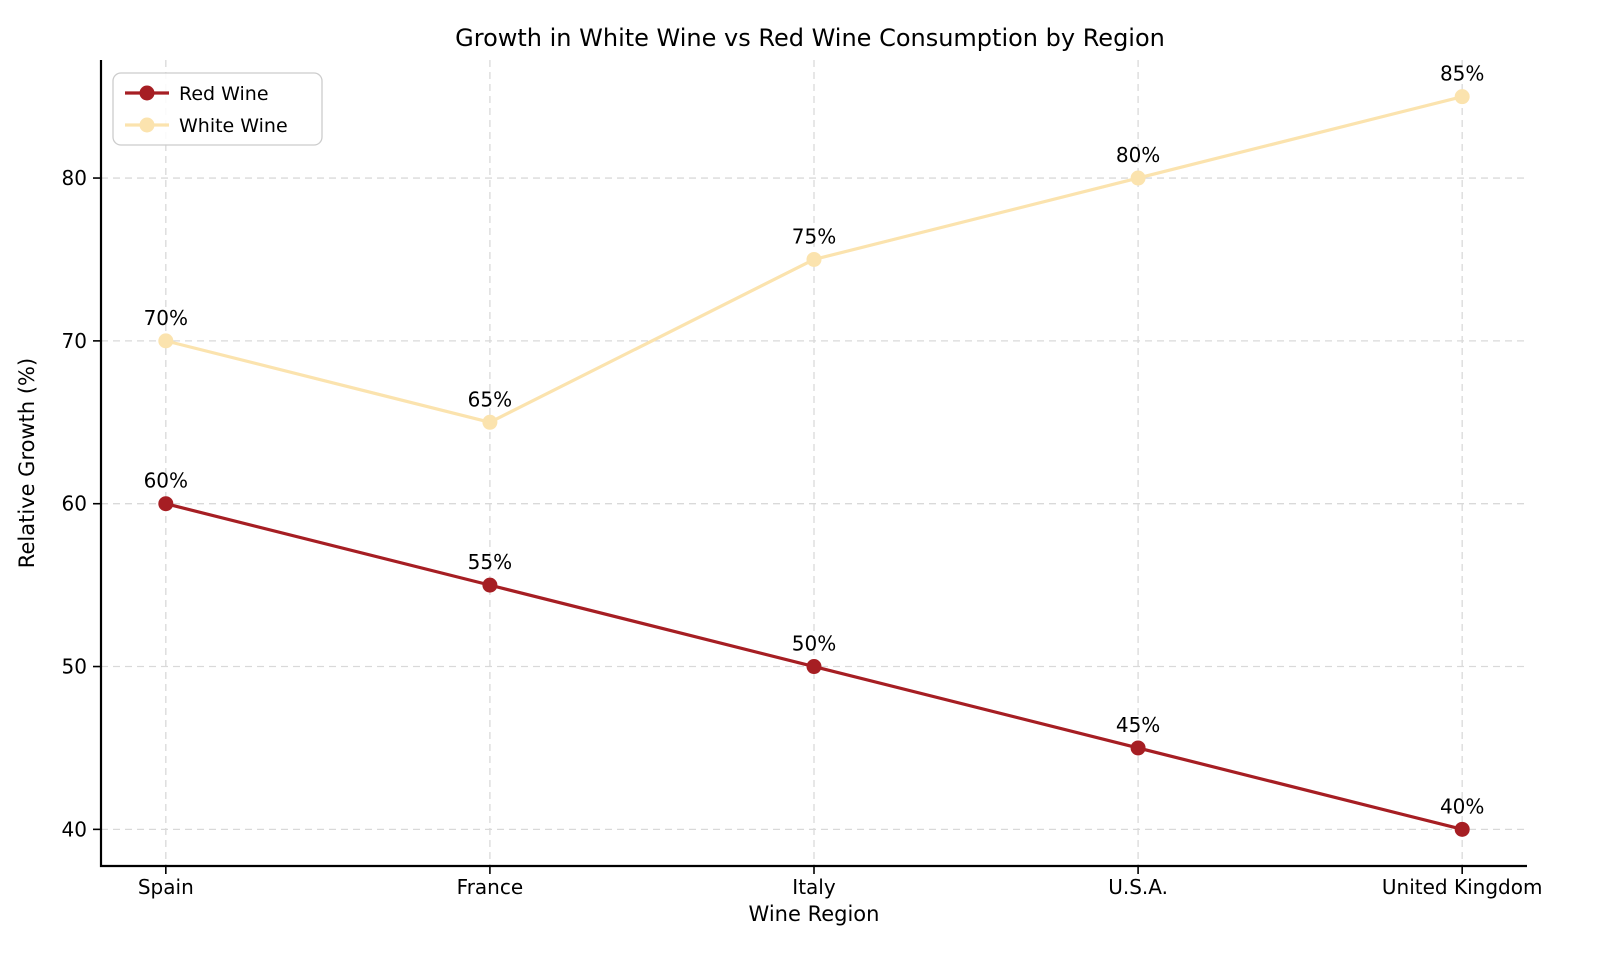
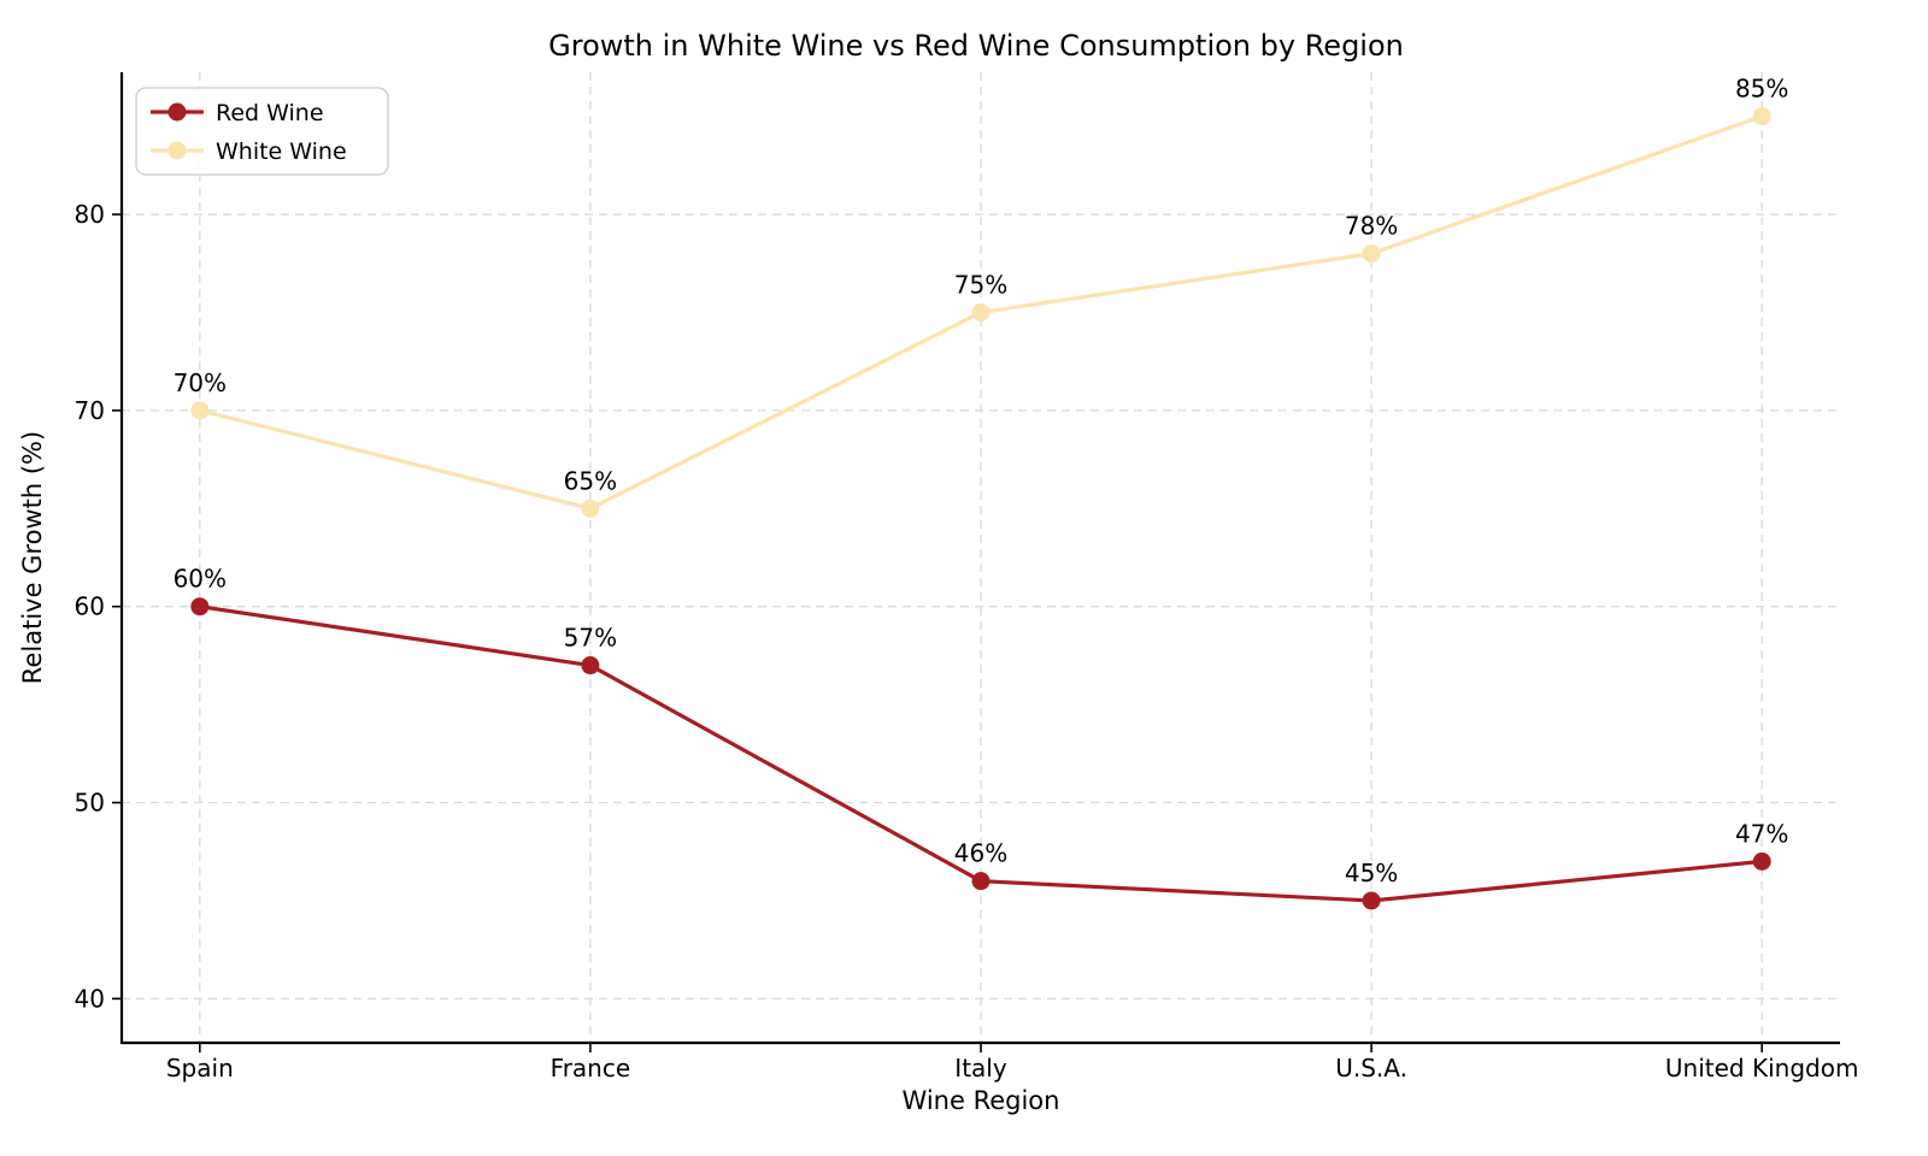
Red Wine/France: 55% -> 57%
Red Wine/Italy: 50% -> 46%
White Wine/U.S.A.: 80% -> 78%
Red Wine/United Kingdom: 40% -> 47%
